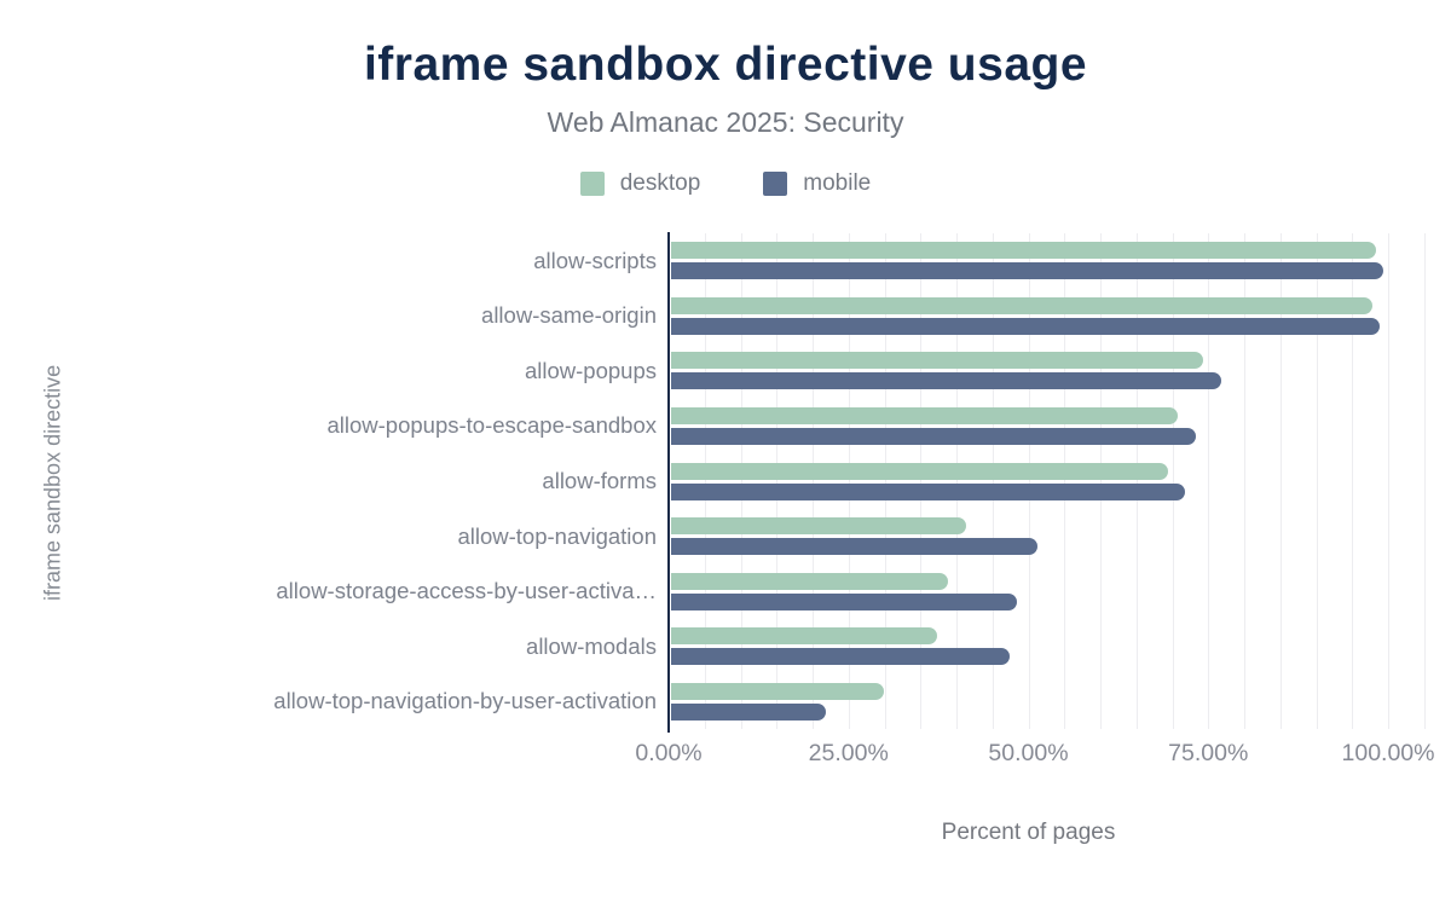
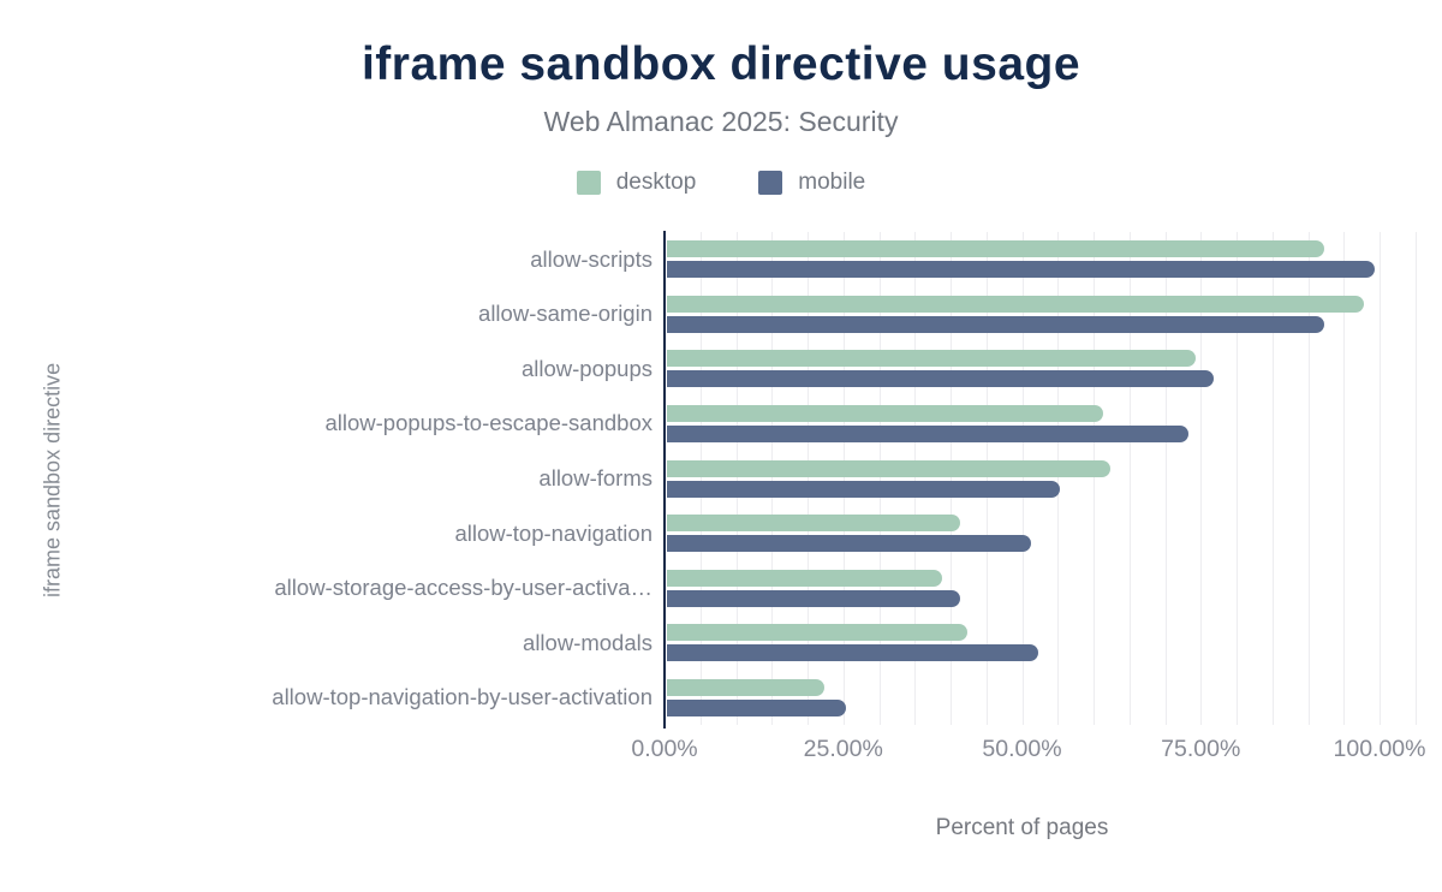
desktop/allow-scripts: 98% -> 92%
mobile/allow-same-origin: 98% -> 92%
desktop/allow-popups-to-escape-sandbox: 70% -> 61%
desktop/allow-forms: 69% -> 62%
mobile/allow-forms: 72% -> 55%
mobile/allow-storage-access-by-user-activa…: 48% -> 41%
desktop/allow-modals: 37% -> 42%
mobile/allow-modals: 47% -> 52%
desktop/allow-top-navigation-by-user-activation: 30% -> 22%
mobile/allow-top-navigation-by-user-activation: 22% -> 25%
